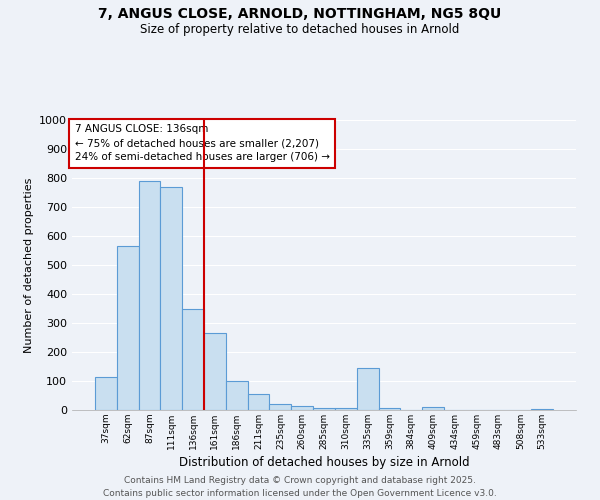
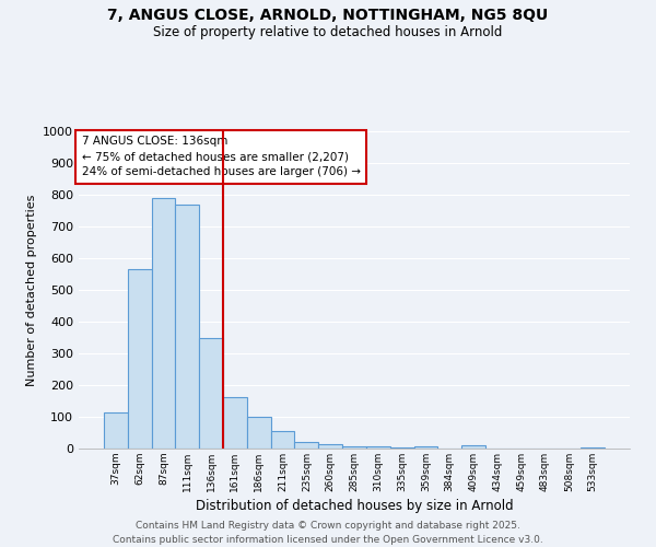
161sqm: 265 -> 163
335sqm: 145 -> 5
